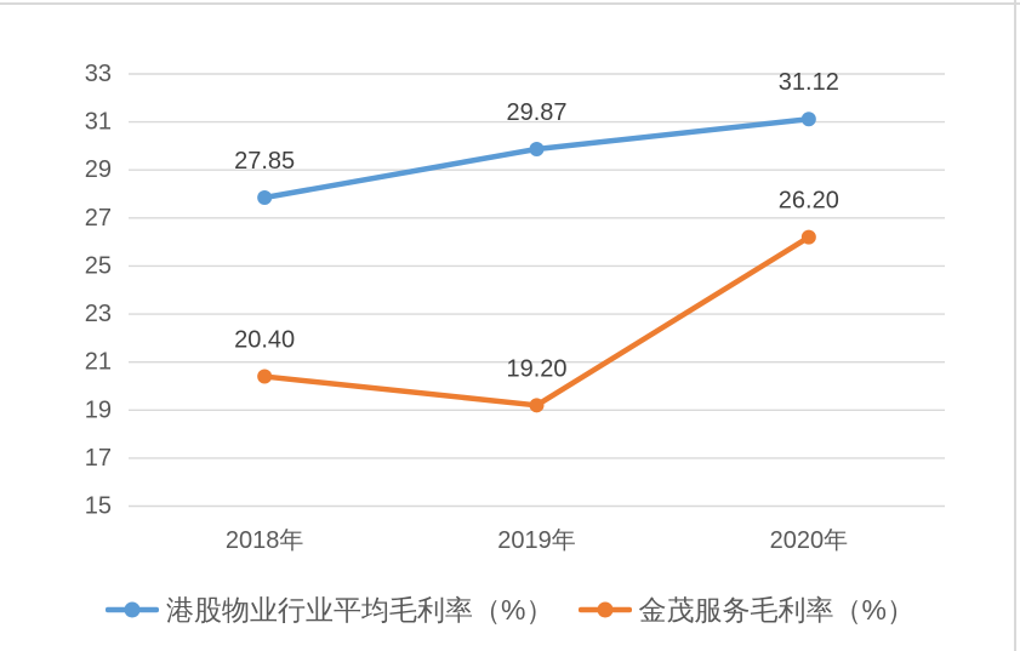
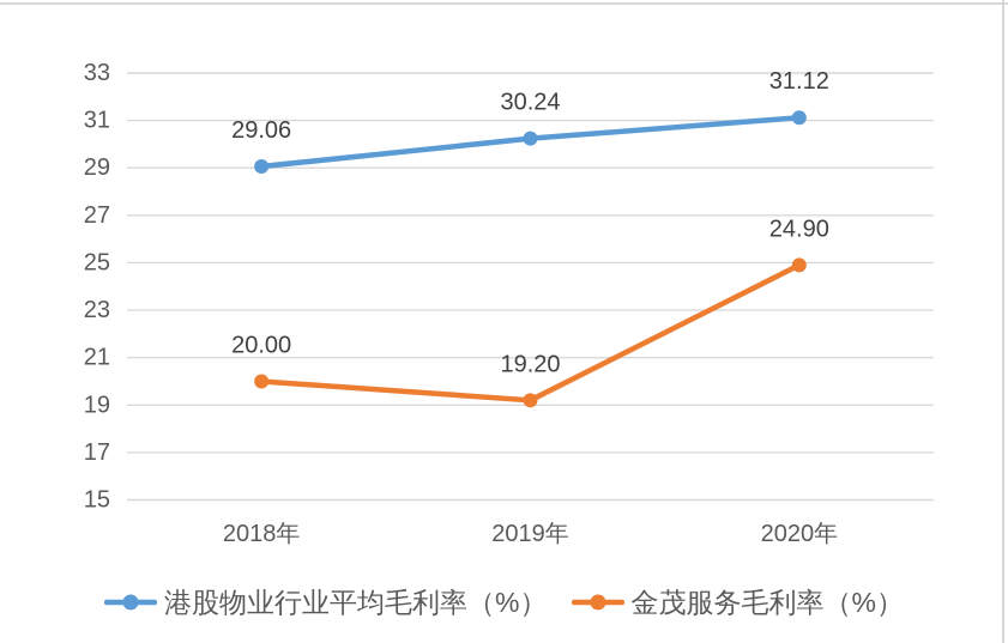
港股物业行业平均毛利率（%）/2018年: 27.85 -> 29.06
金茂服务毛利率（%）/2018年: 20.40 -> 20.00
港股物业行业平均毛利率（%）/2019年: 29.87 -> 30.24
金茂服务毛利率（%）/2020年: 26.20 -> 24.90
